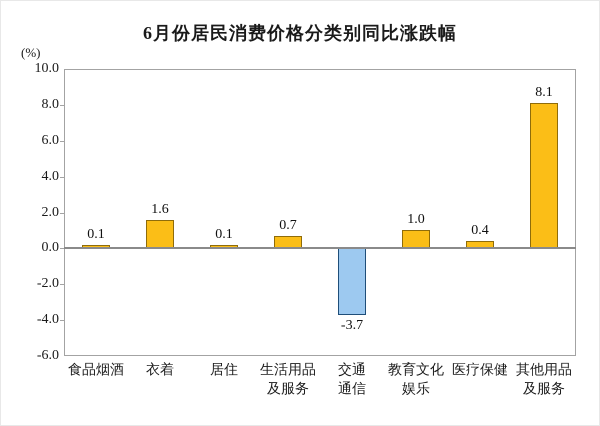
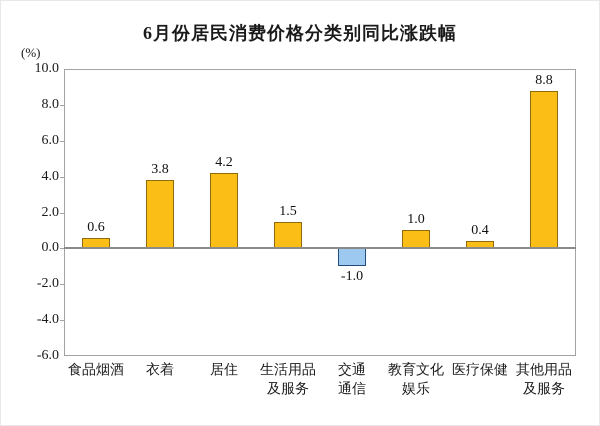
食品烟酒: 0.1 -> 0.6
衣着: 1.6 -> 3.8
居住: 0.1 -> 4.2
生活用品及服务: 0.7 -> 1.5
交通通信: -3.7 -> -1.0
其他用品及服务: 8.1 -> 8.8
